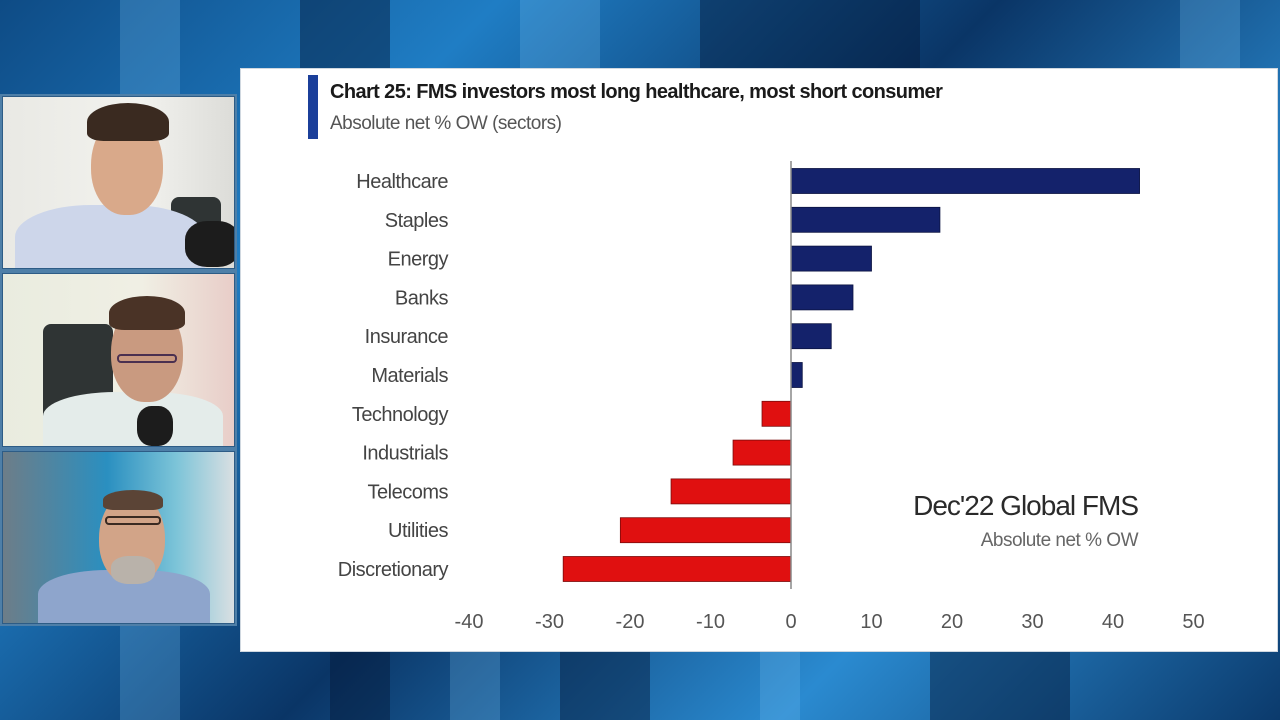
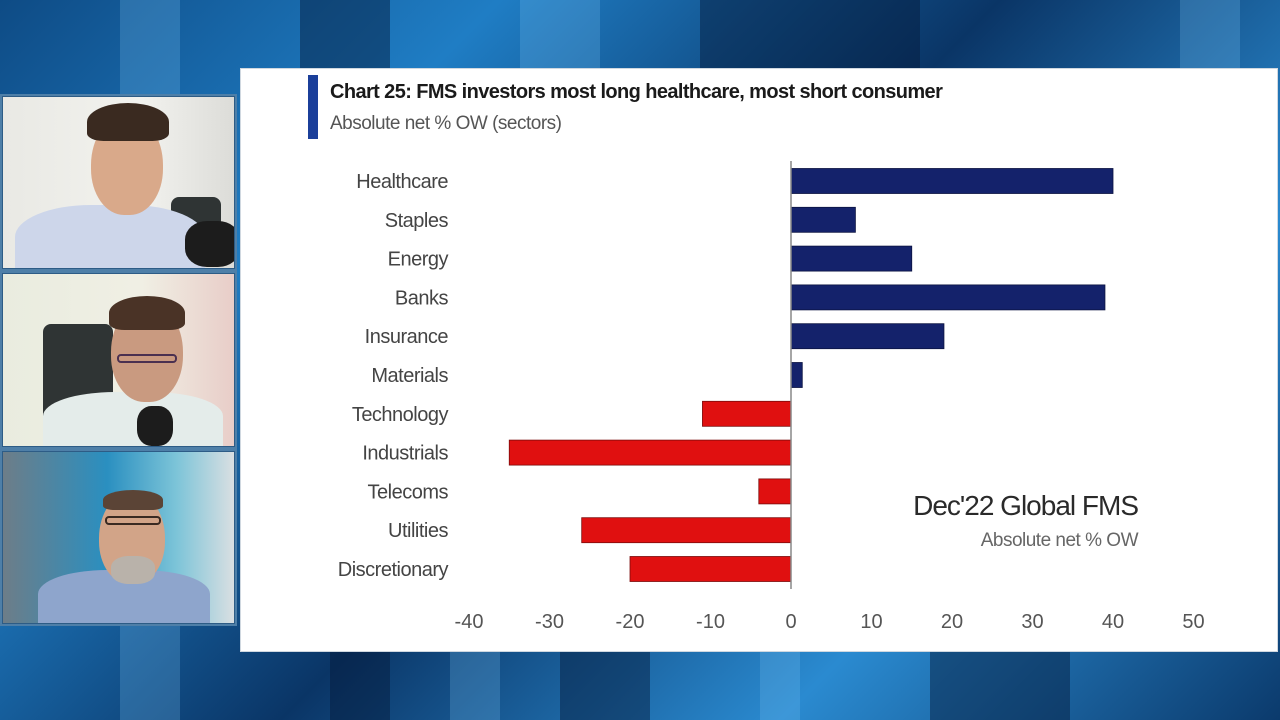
Healthcare: 43 -> 40
Staples: 18 -> 8
Energy: 10 -> 15
Banks: 8 -> 39
Insurance: 5 -> 19
Technology: -4 -> -11
Industrials: -7 -> -35
Telecoms: -15 -> -4
Utilities: -21 -> -26
Discretionary: -28 -> -20
